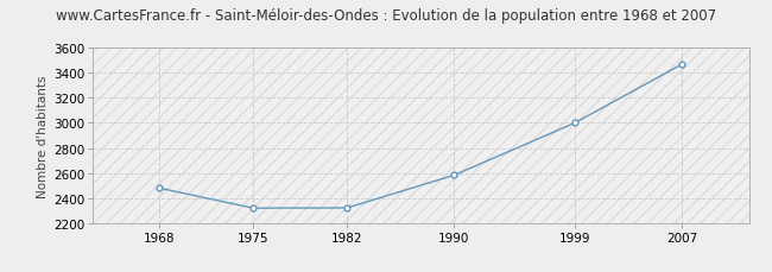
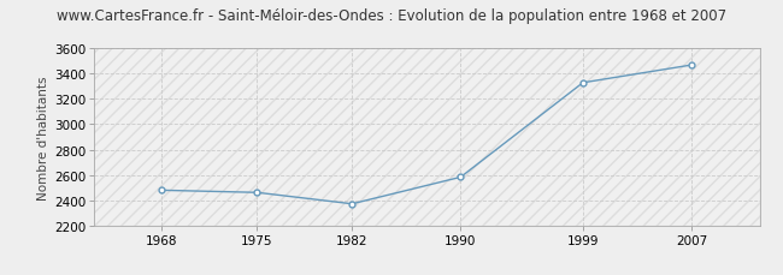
1975: 2320 -> 2460
1982: 2320 -> 2370
1999: 3000 -> 3330
